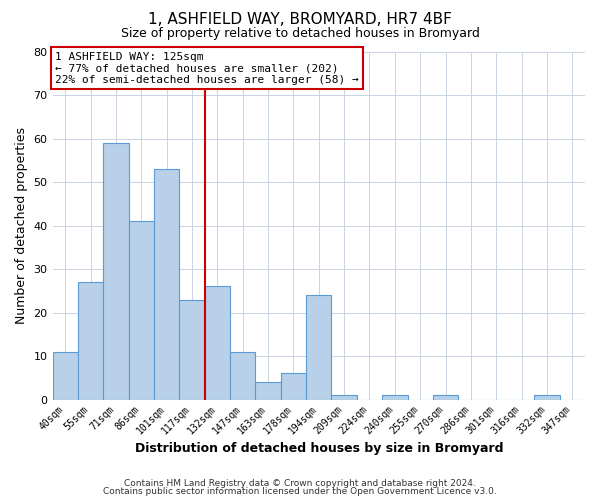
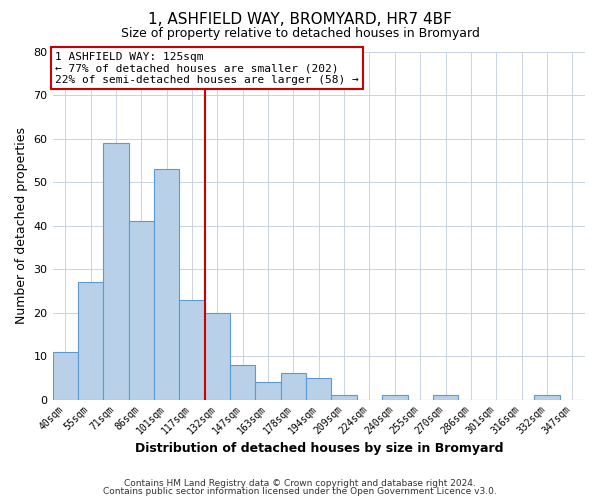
132sqm: 26 -> 20
147sqm: 11 -> 8
194sqm: 24 -> 5
